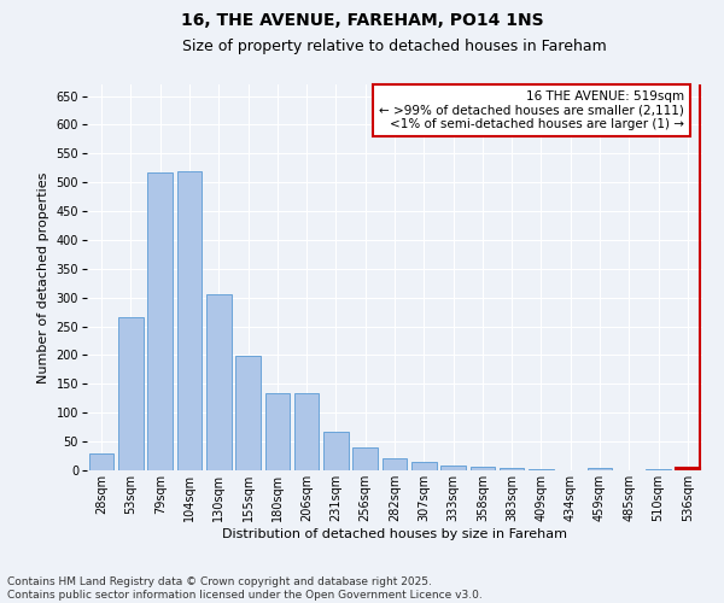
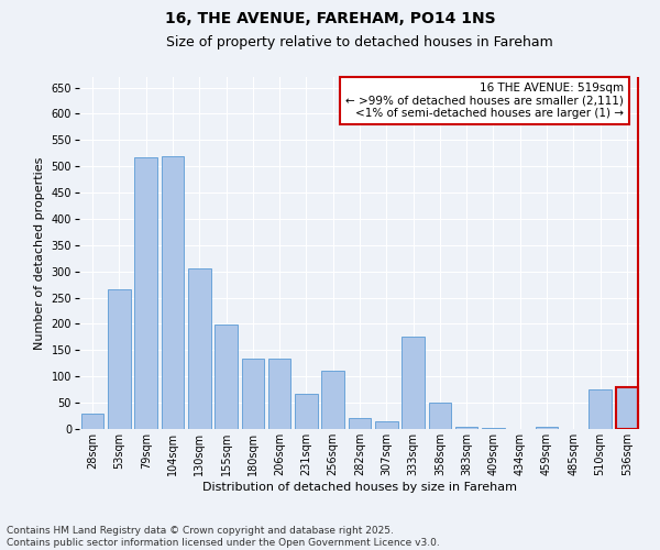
256sqm: 40 -> 110
333sqm: 8 -> 175
358sqm: 7 -> 50
510sqm: 2 -> 75
536sqm: 5 -> 80
